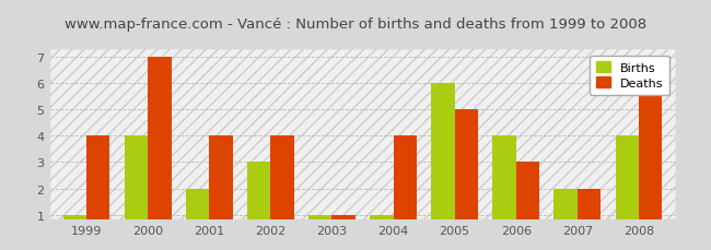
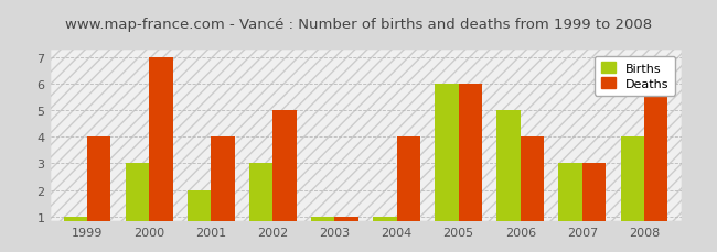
Births/2000: 4 -> 3
Deaths/2002: 4 -> 5
Deaths/2005: 5 -> 6
Births/2006: 4 -> 5
Deaths/2006: 3 -> 4
Births/2007: 2 -> 3
Deaths/2007: 2 -> 3
